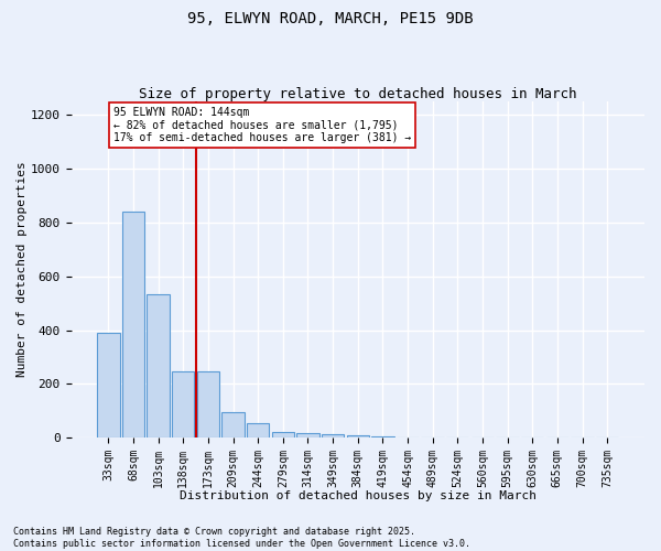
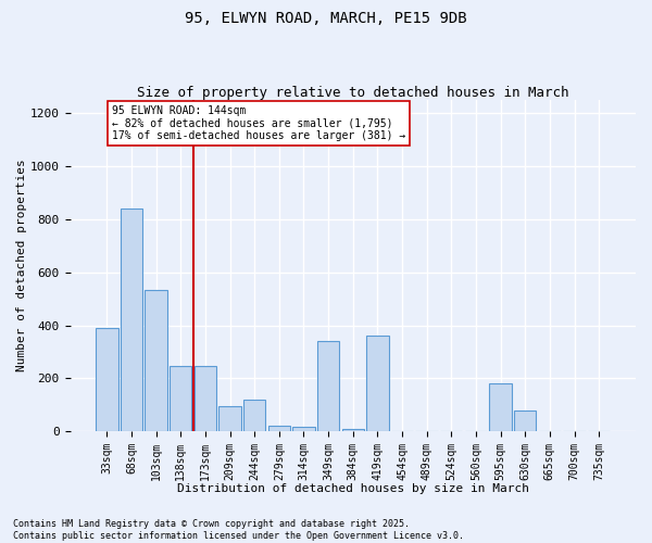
244sqm: 55 -> 120
349sqm: 12 -> 340
419sqm: 5 -> 360
595sqm: 1 -> 180
630sqm: 1 -> 80
